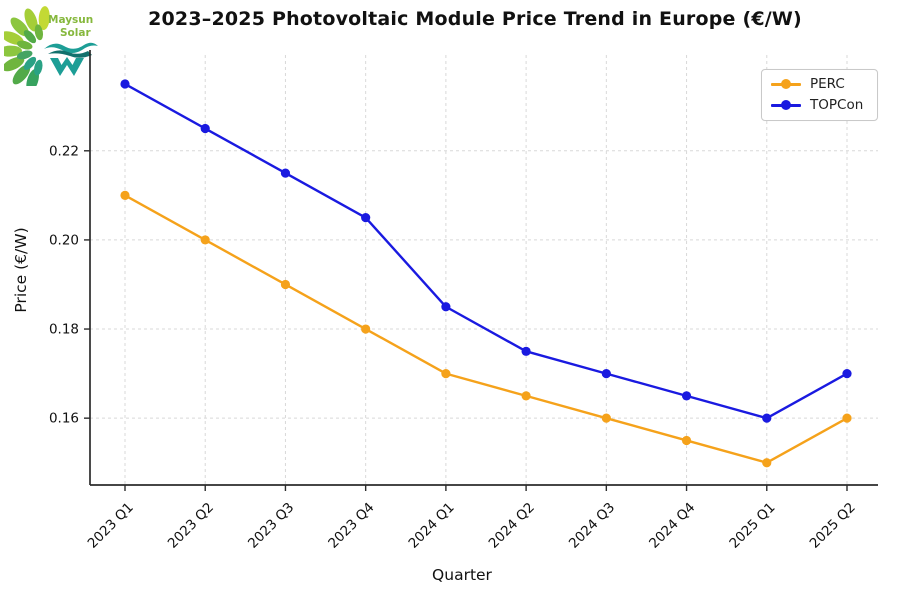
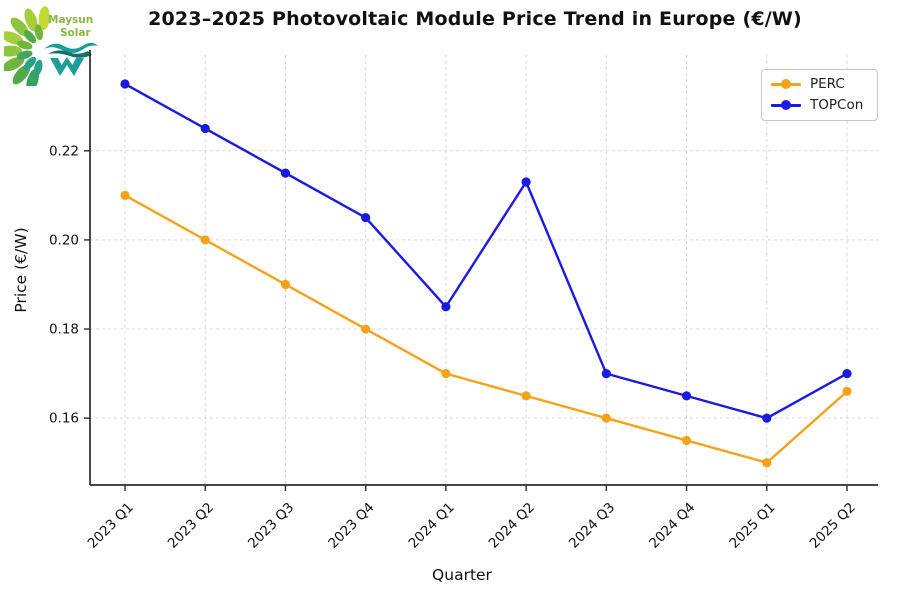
TOPCon/2024 Q2: 0.175 -> 0.213
PERC/2025 Q2: 0.160 -> 0.166
